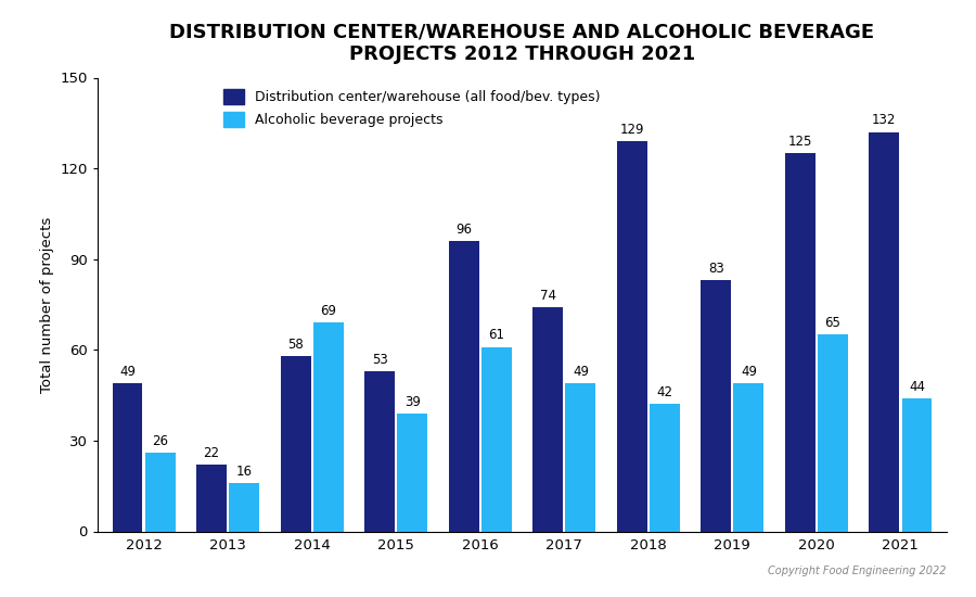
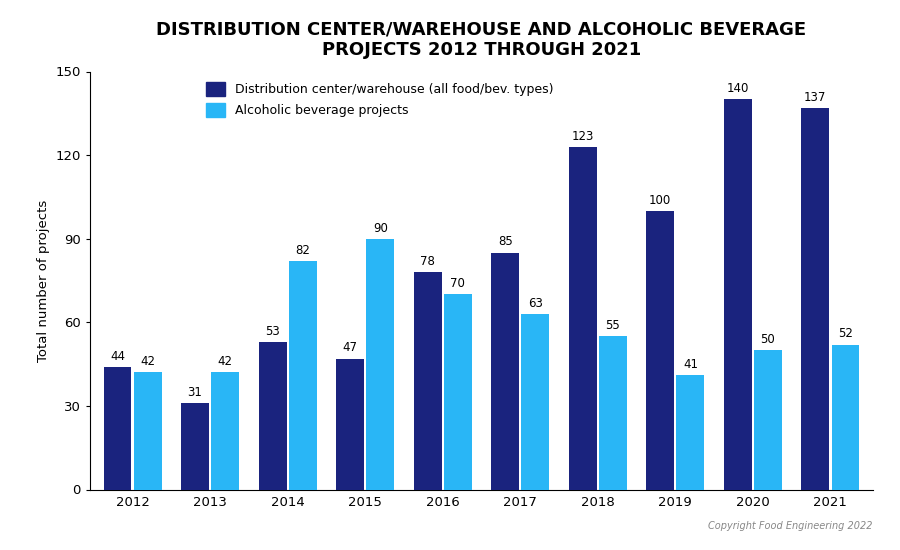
Distribution center/warehouse (all food/bev. types)/2012: 49 -> 44
Alcoholic beverage projects/2012: 26 -> 42
Distribution center/warehouse (all food/bev. types)/2013: 22 -> 31
Alcoholic beverage projects/2013: 16 -> 42
Distribution center/warehouse (all food/bev. types)/2014: 58 -> 53
Alcoholic beverage projects/2014: 69 -> 82
Distribution center/warehouse (all food/bev. types)/2015: 53 -> 47
Alcoholic beverage projects/2015: 39 -> 90
Distribution center/warehouse (all food/bev. types)/2016: 96 -> 78
Alcoholic beverage projects/2016: 61 -> 70
Distribution center/warehouse (all food/bev. types)/2017: 74 -> 85
Alcoholic beverage projects/2017: 49 -> 63
Distribution center/warehouse (all food/bev. types)/2018: 129 -> 123
Alcoholic beverage projects/2018: 42 -> 55
Distribution center/warehouse (all food/bev. types)/2019: 83 -> 100
Alcoholic beverage projects/2019: 49 -> 41
Distribution center/warehouse (all food/bev. types)/2020: 125 -> 140
Alcoholic beverage projects/2020: 65 -> 50
Distribution center/warehouse (all food/bev. types)/2021: 132 -> 137
Alcoholic beverage projects/2021: 44 -> 52
